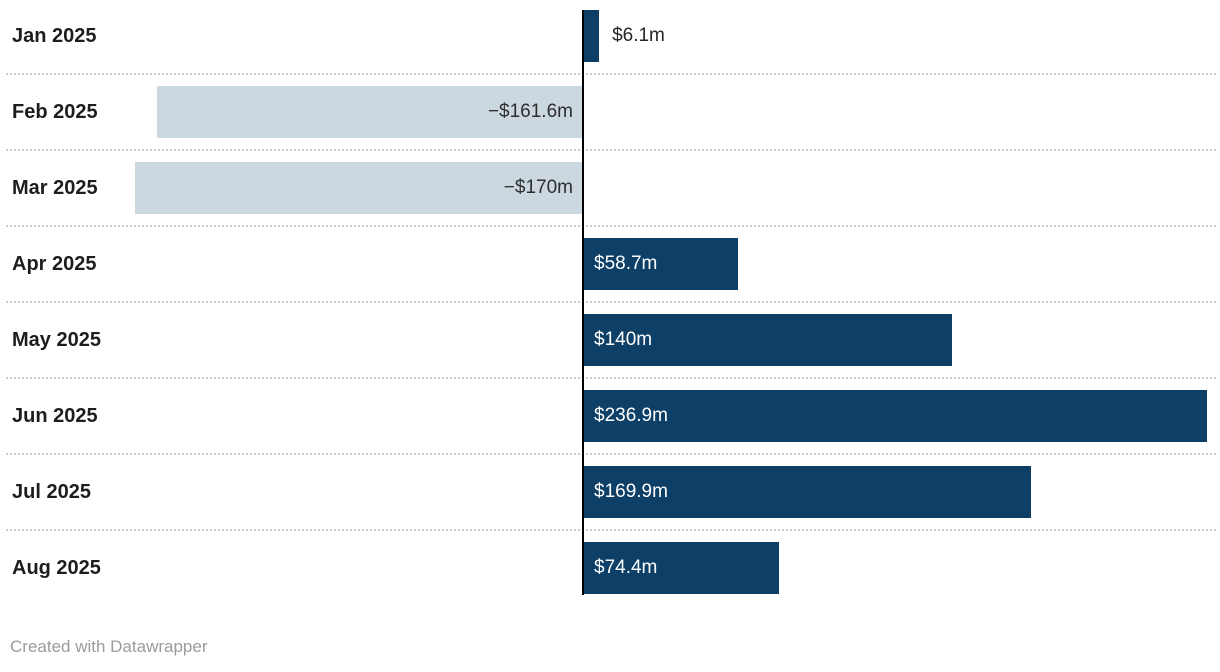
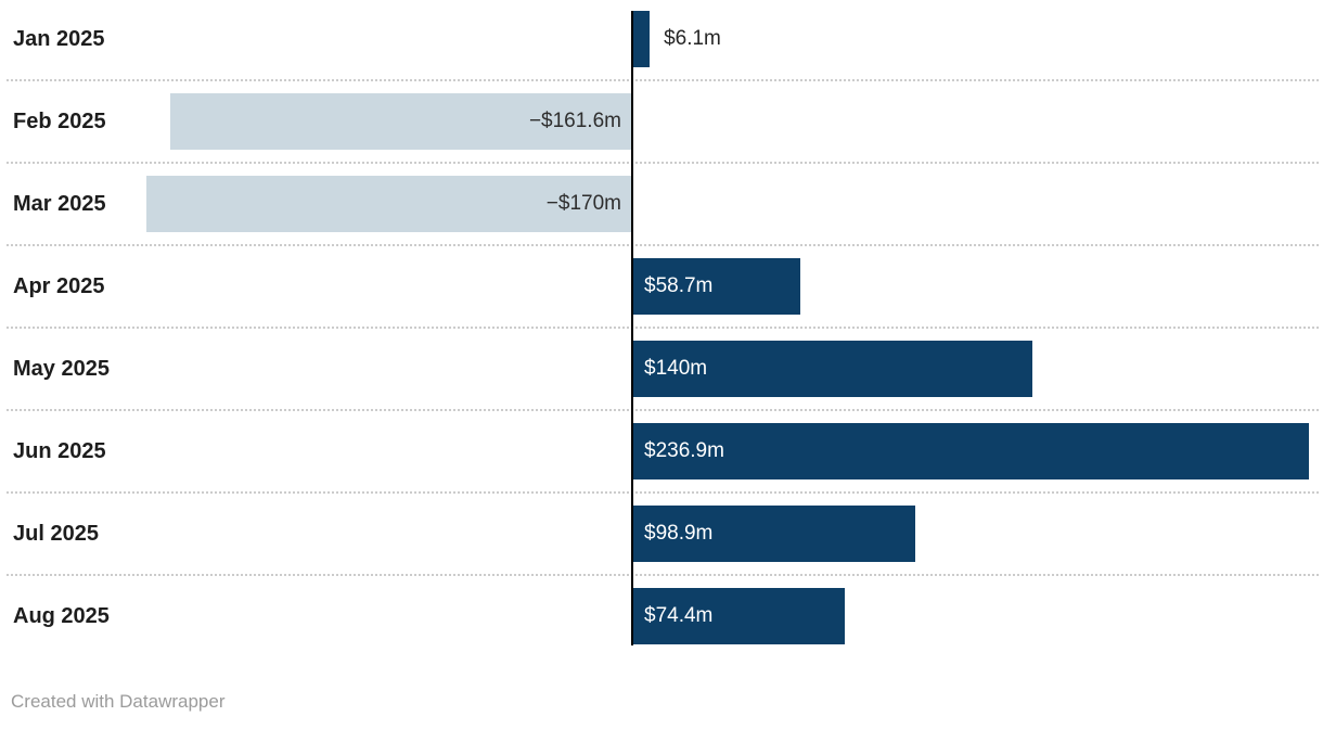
Jul 2025: $169.9m -> $98.9m
